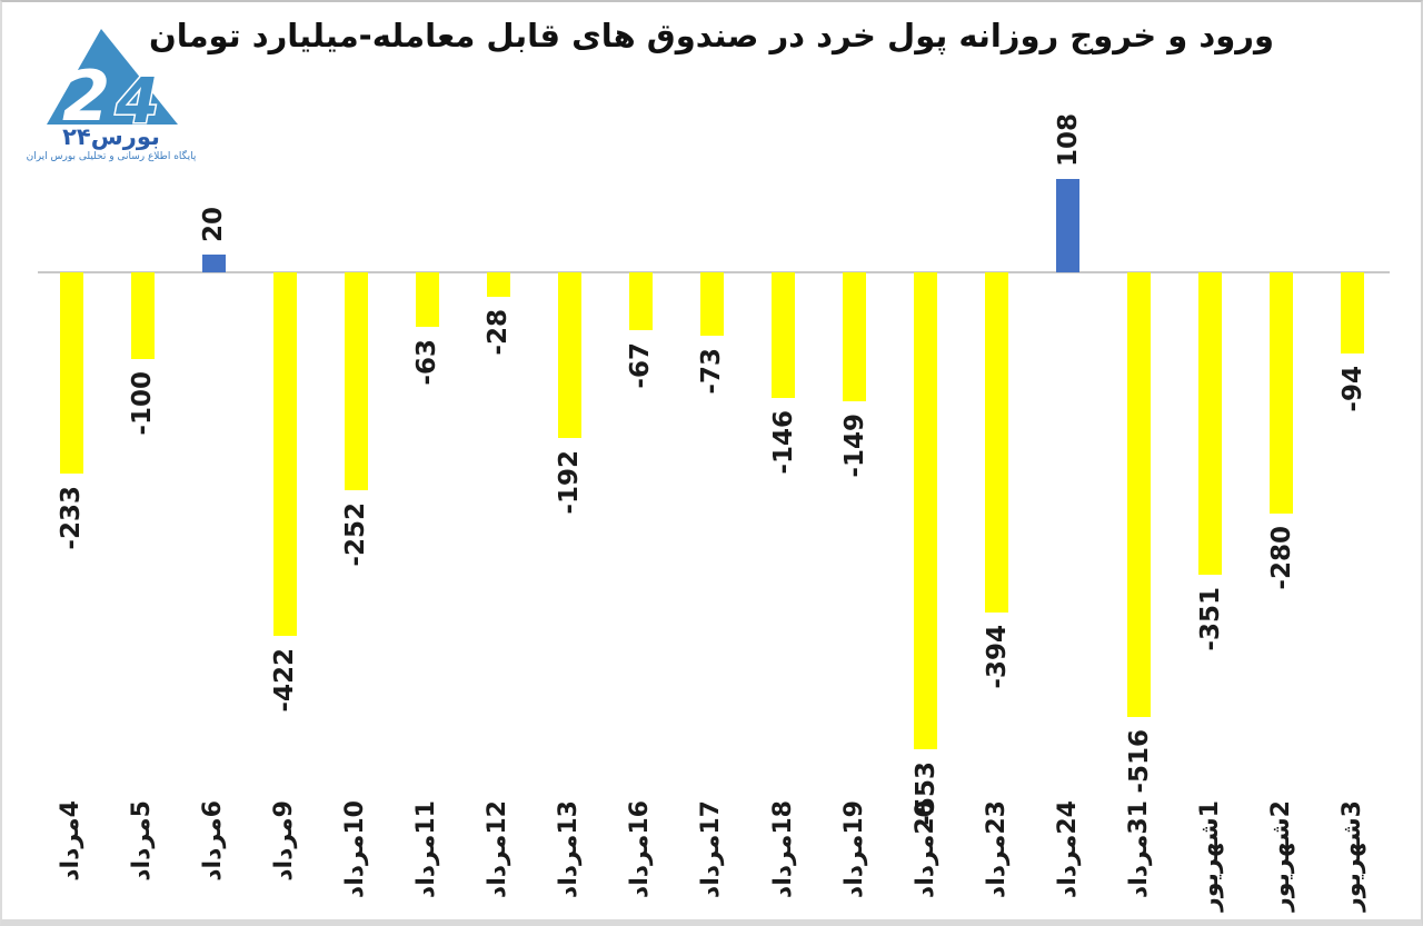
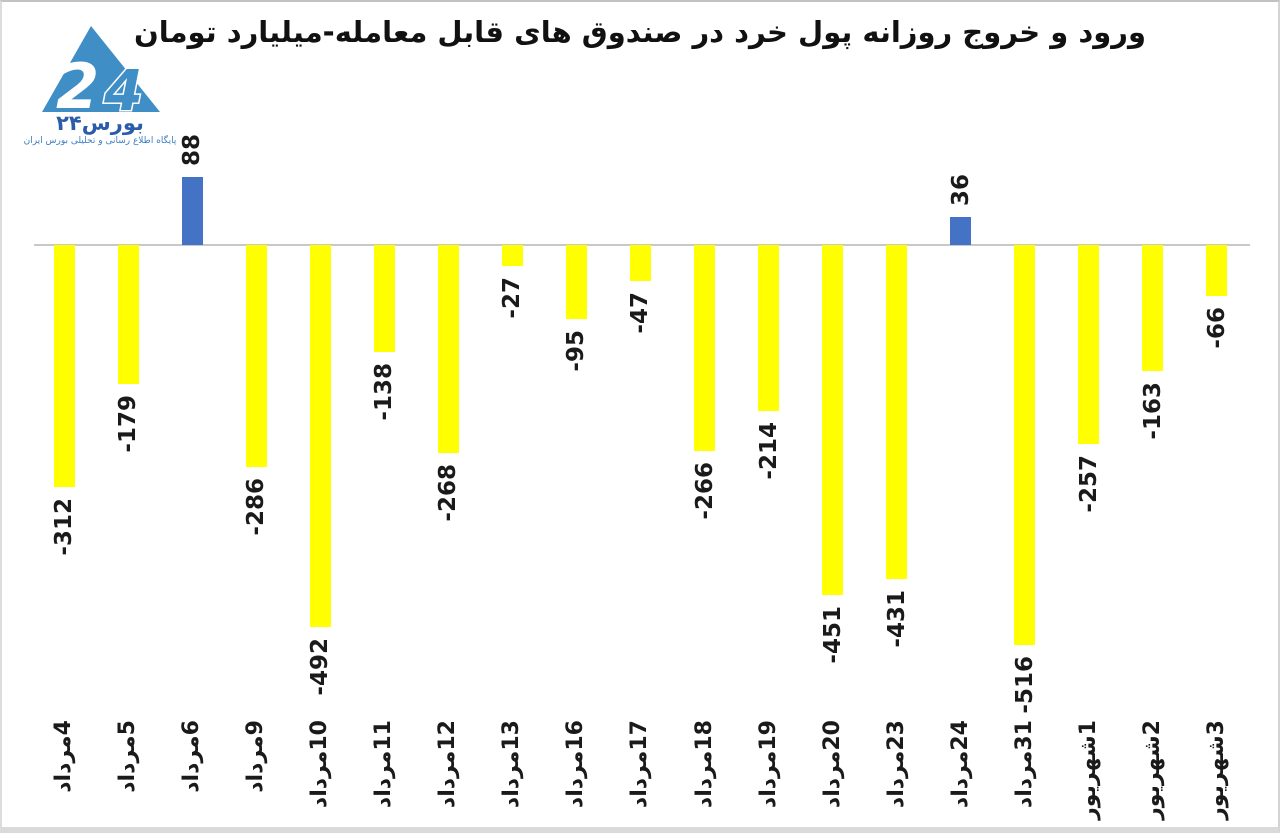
4مرداد: -233 -> -312
5مرداد: -100 -> -179
6مرداد: 20 -> 88
9مرداد: -422 -> -286
10مرداد: -252 -> -492
11مرداد: -63 -> -138
12مرداد: -28 -> -268
13مرداد: -192 -> -27
16مرداد: -67 -> -95
17مرداد: -73 -> -47
18مرداد: -146 -> -266
19مرداد: -149 -> -214
20مرداد: -553 -> -451
23مرداد: -394 -> -431
24مرداد: 108 -> 36
1شهریور: -351 -> -257
2شهریور: -280 -> -163
3شهریور: -94 -> -66
